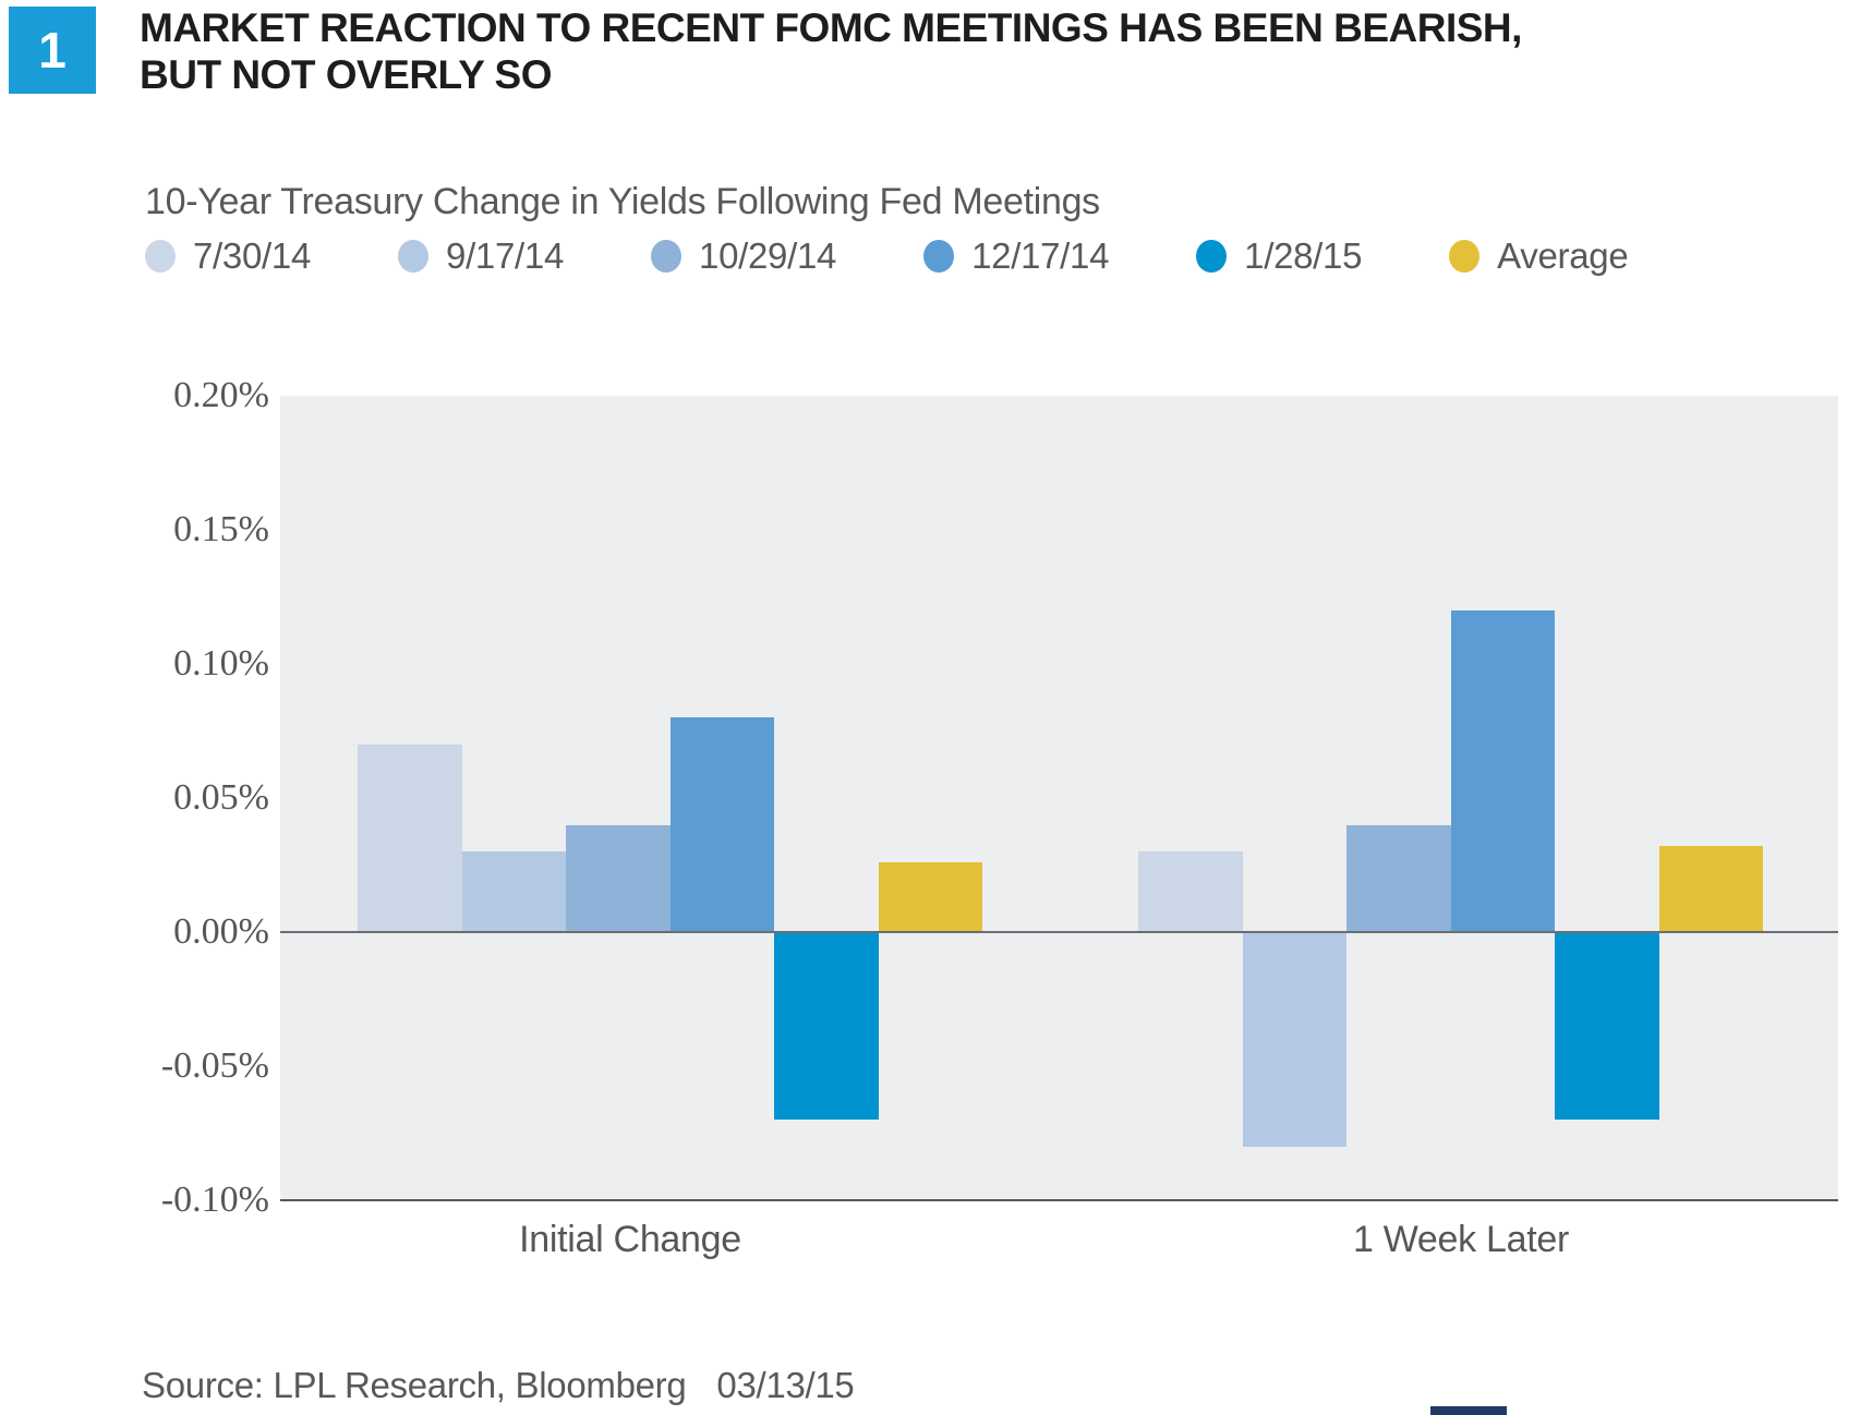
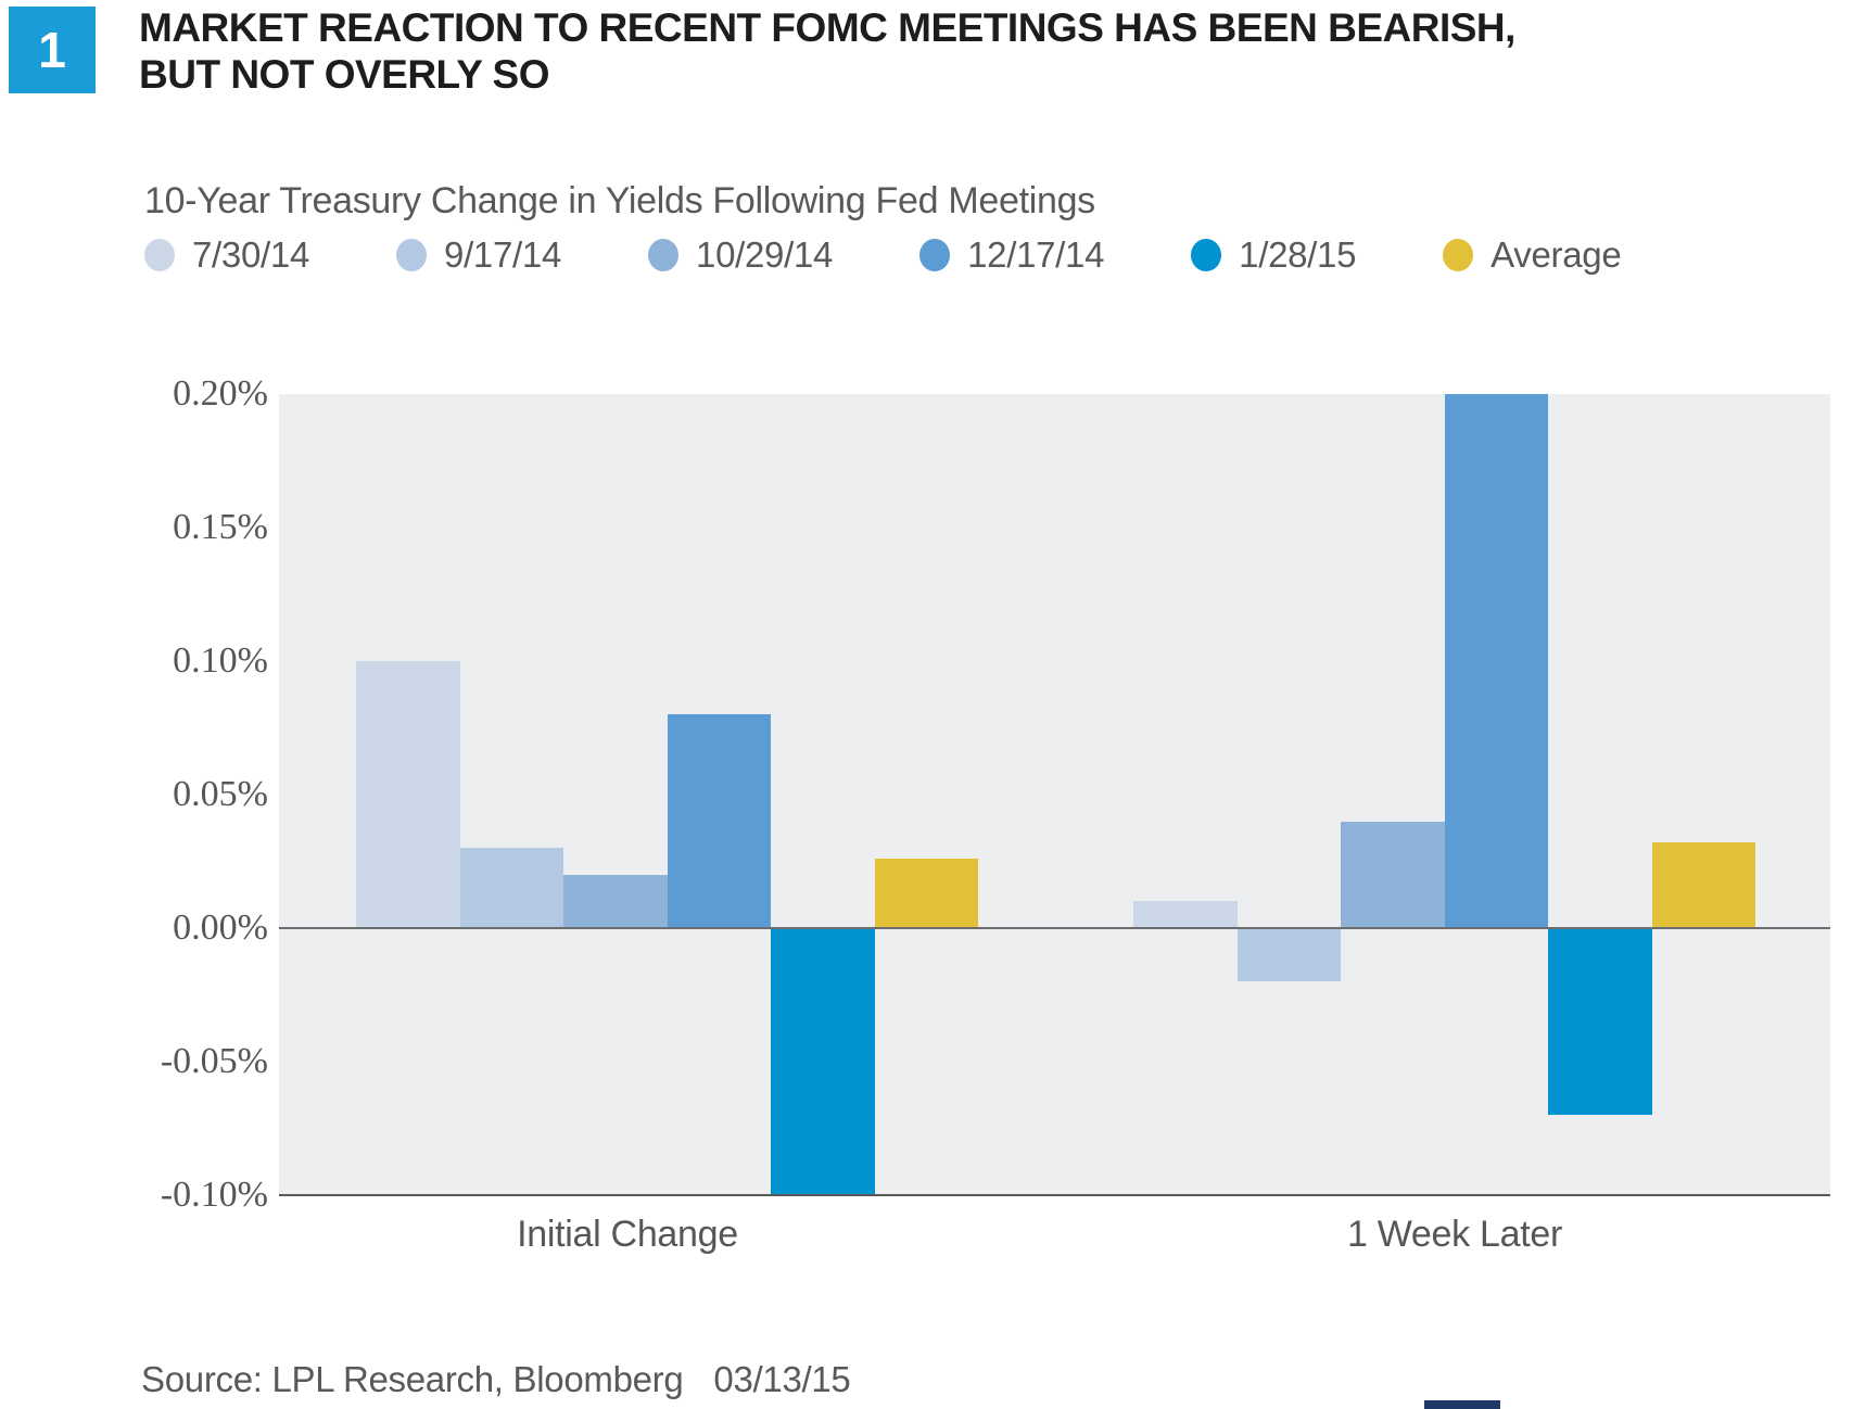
7/30/14/Initial Change: 0.07% -> 0.10%
10/29/14/Initial Change: 0.04% -> 0.02%
1/28/15/Initial Change: -0.07% -> -0.10%
7/30/14/1 Week Later: 0.03% -> 0.01%
9/17/14/1 Week Later: -0.08% -> -0.02%
12/17/14/1 Week Later: 0.12% -> 0.20%
